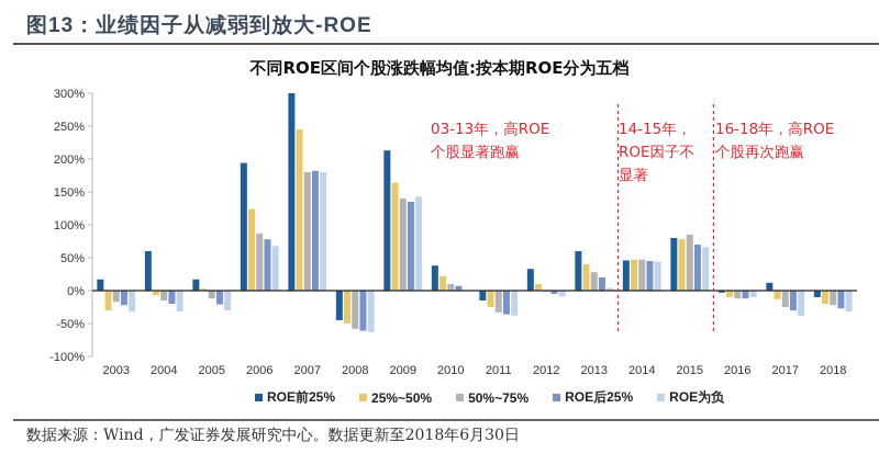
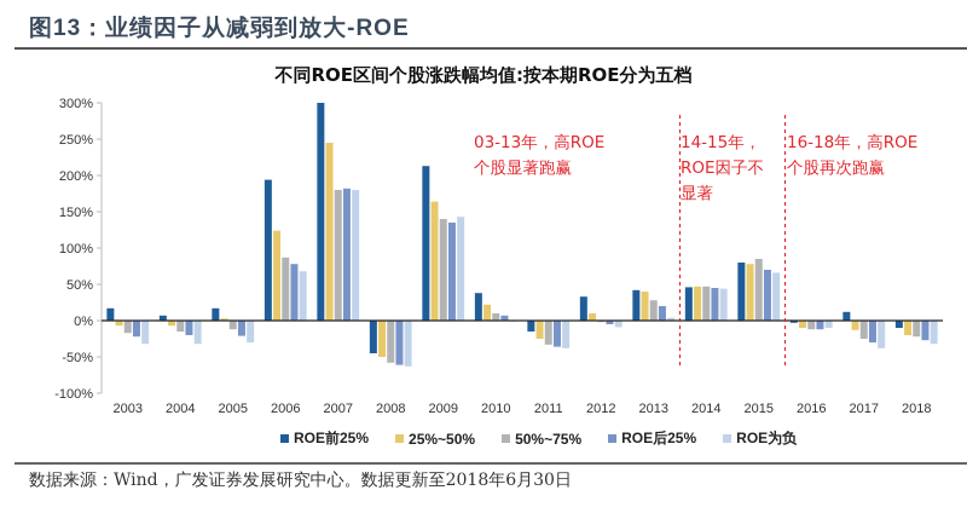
25%~50%/2003: -30% -> -10%
ROE前25%/2004: 60% -> 10%
ROE前25%/2013: 60% -> 40%
